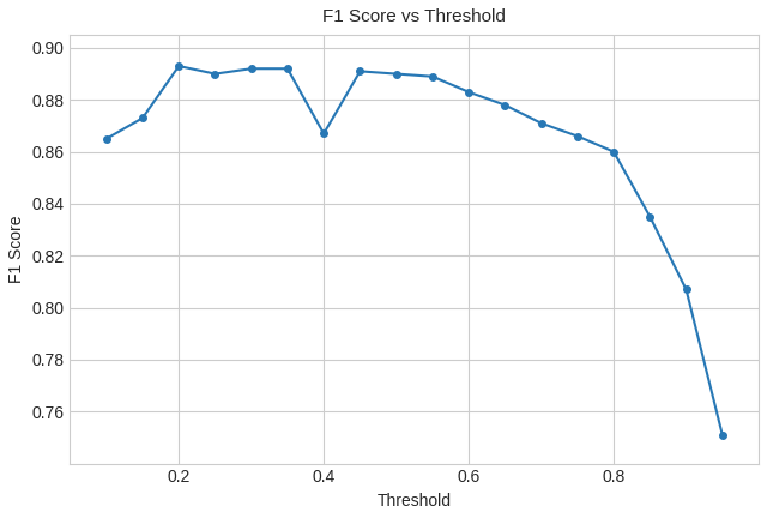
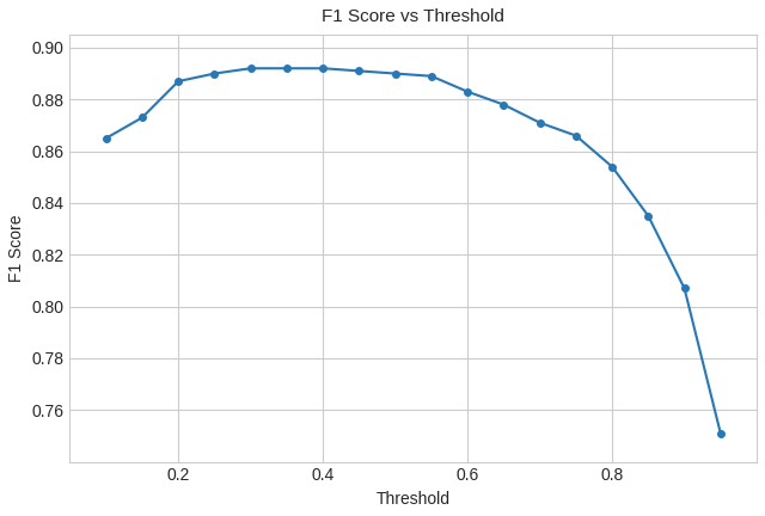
0.2: 0.893 -> 0.887
0.4: 0.867 -> 0.892
0.8: 0.860 -> 0.854
